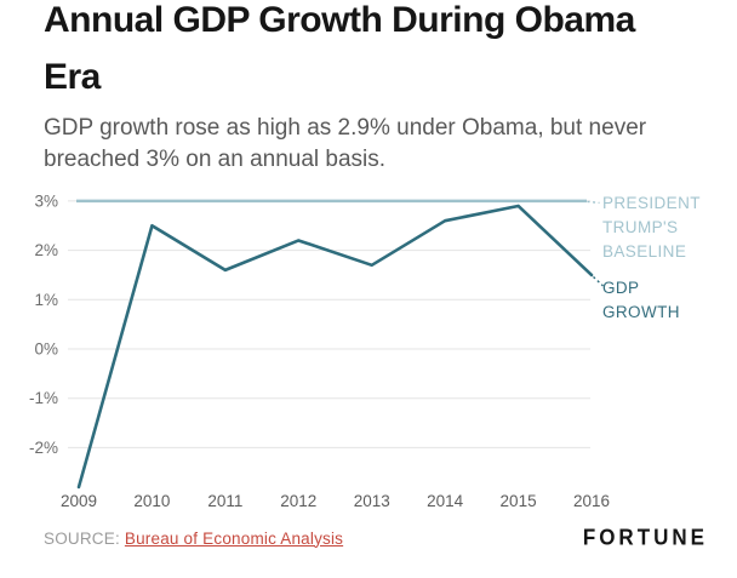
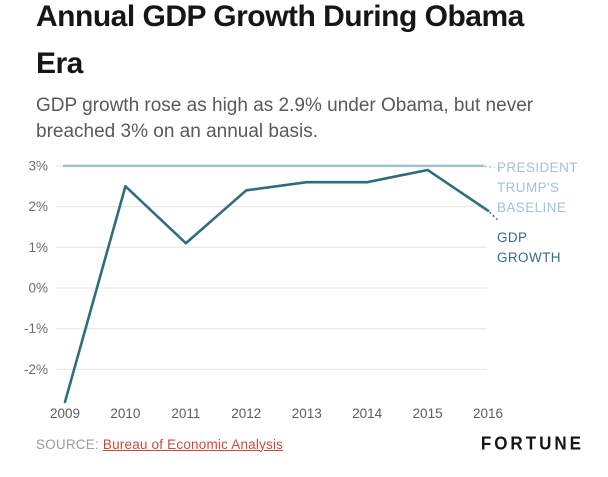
GDP GROWTH/2011: 1.6% -> 1.1%
GDP GROWTH/2012: 2.2% -> 2.4%
GDP GROWTH/2013: 1.7% -> 2.6%
GDP GROWTH/2016: 1.5% -> 1.9%
